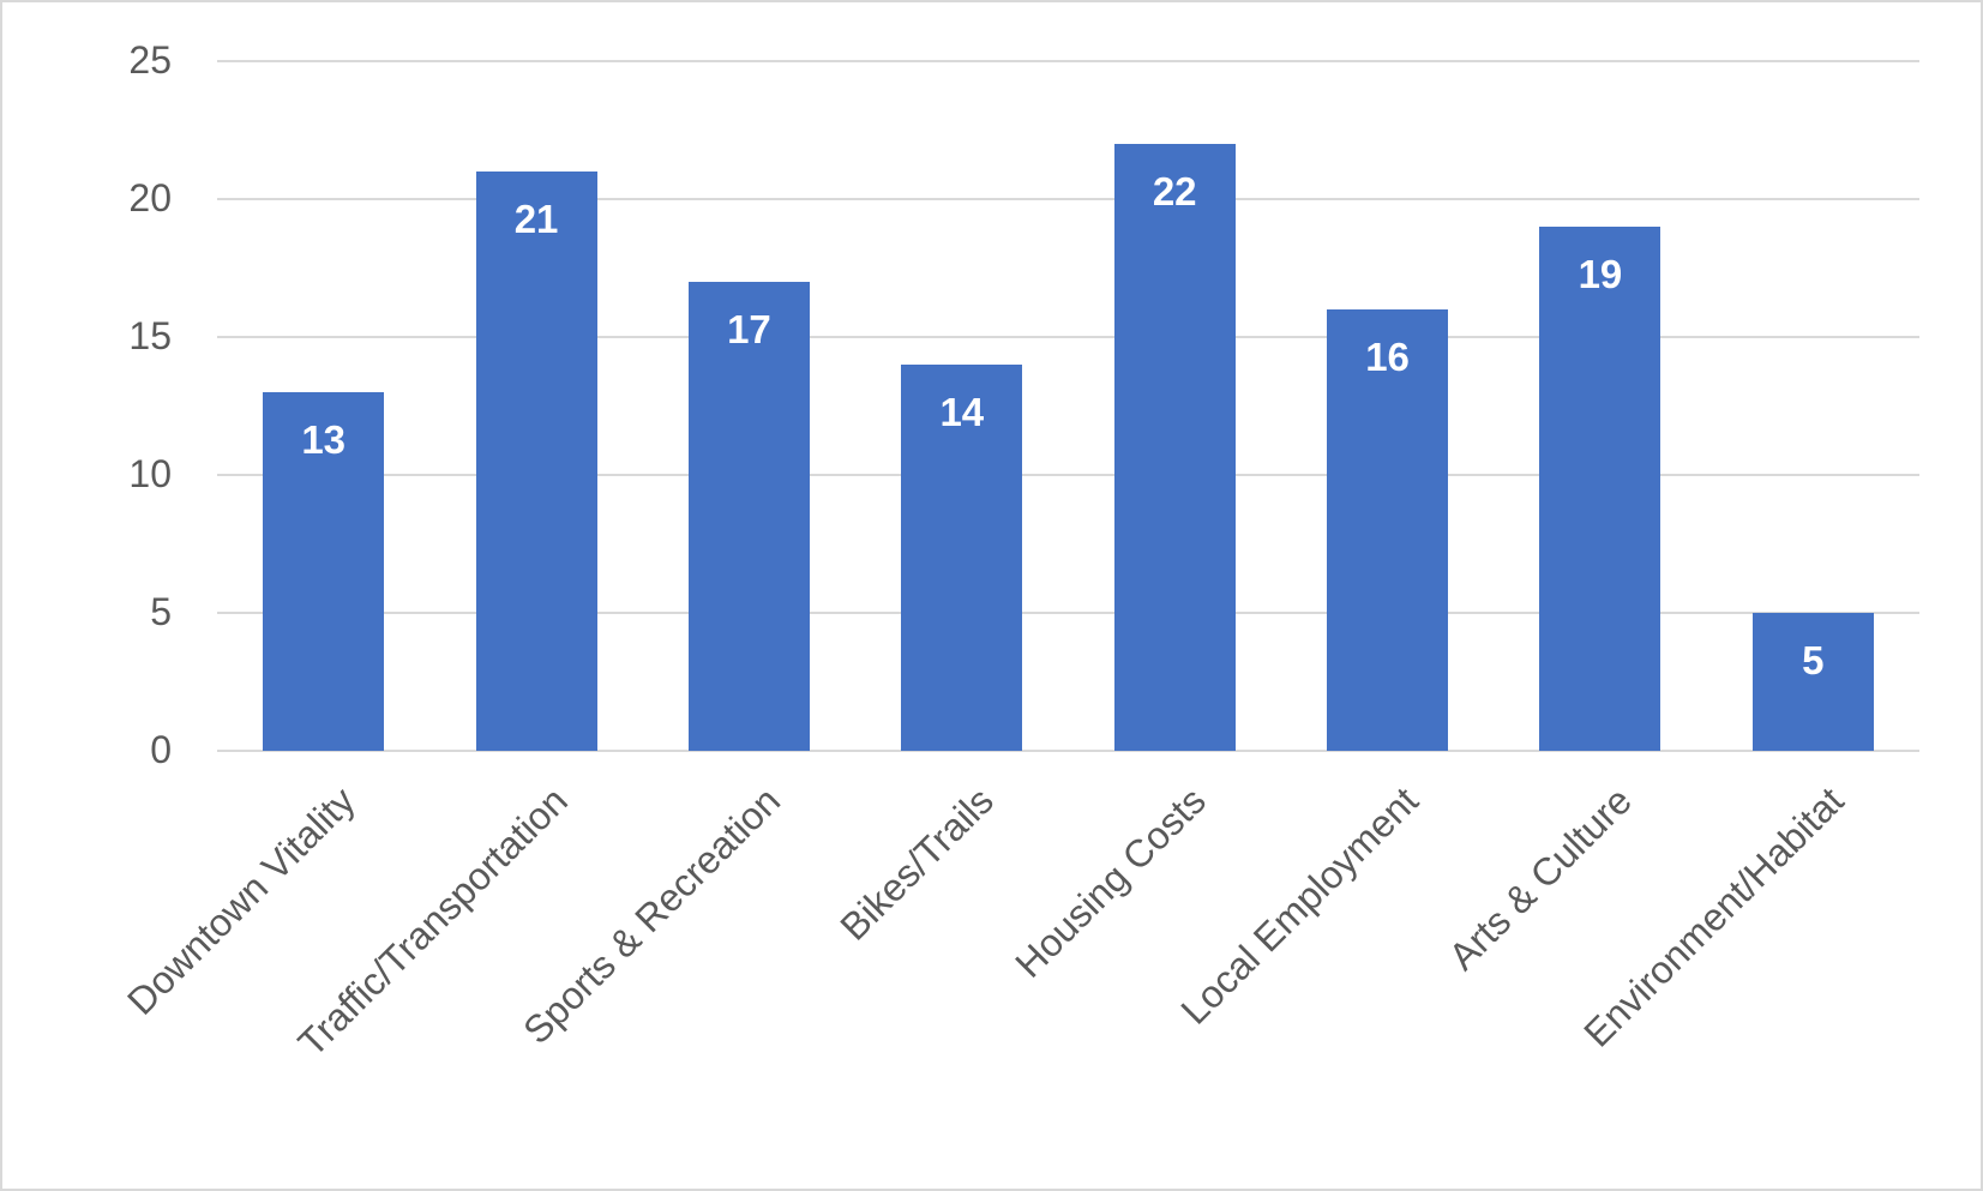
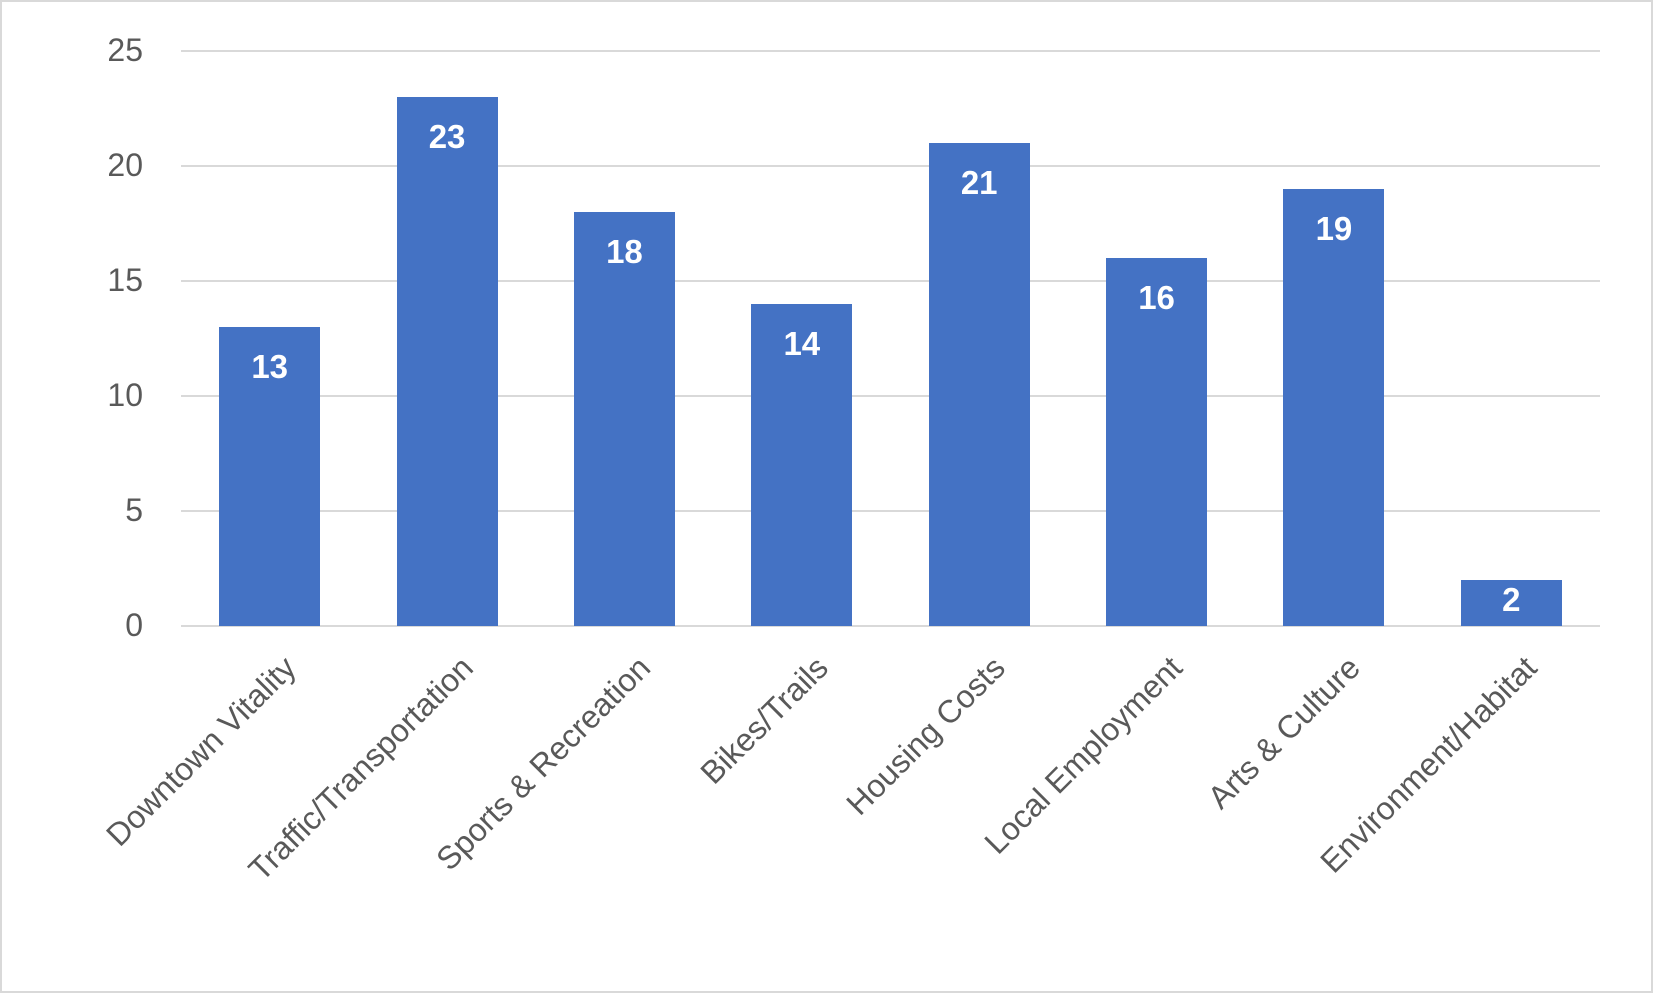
Traffic/Transportation: 21 -> 23
Sports & Recreation: 17 -> 18
Housing Costs: 22 -> 21
Environment/Habitat: 5 -> 2
